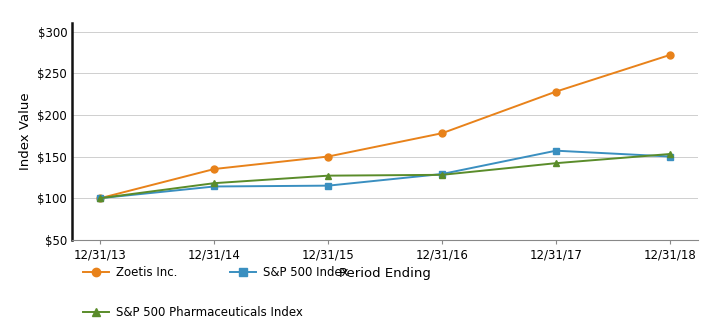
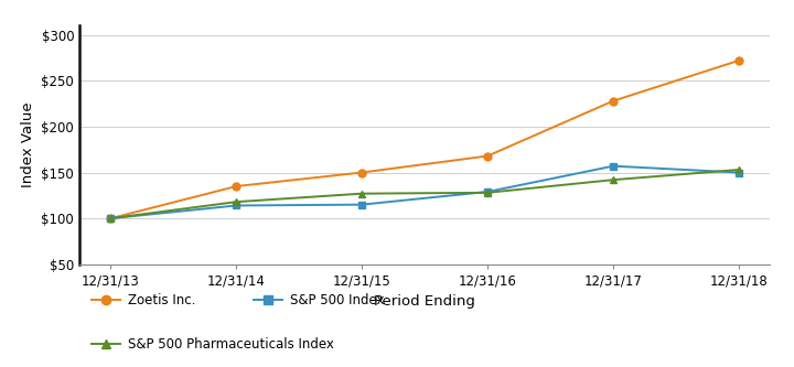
Zoetis Inc./12/31/16: $178 -> $168
